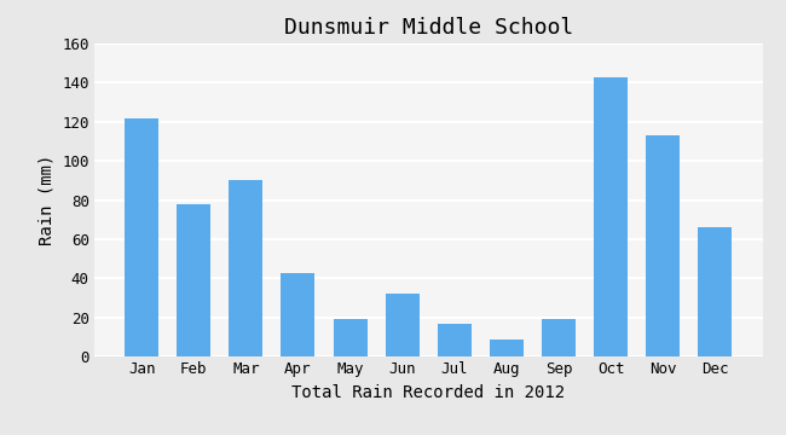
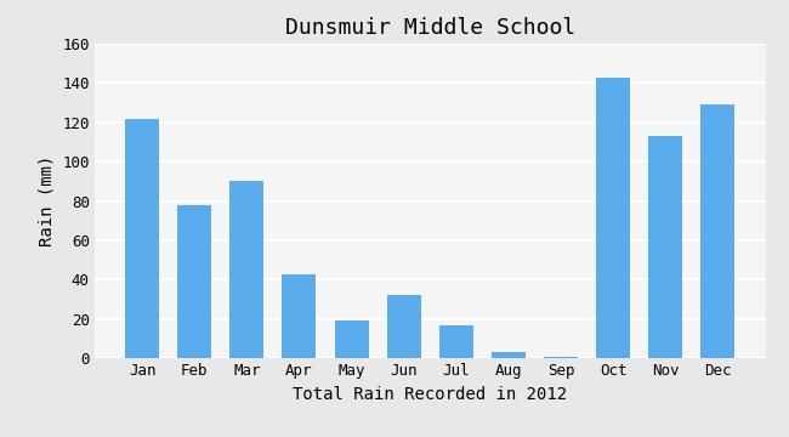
Aug: 9 -> 3
Sep: 19 -> 1
Dec: 66 -> 129
